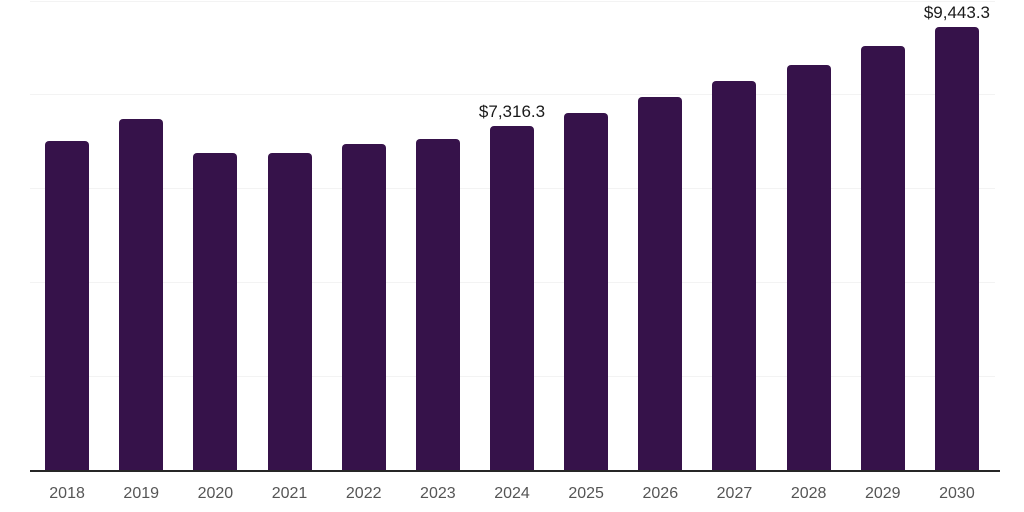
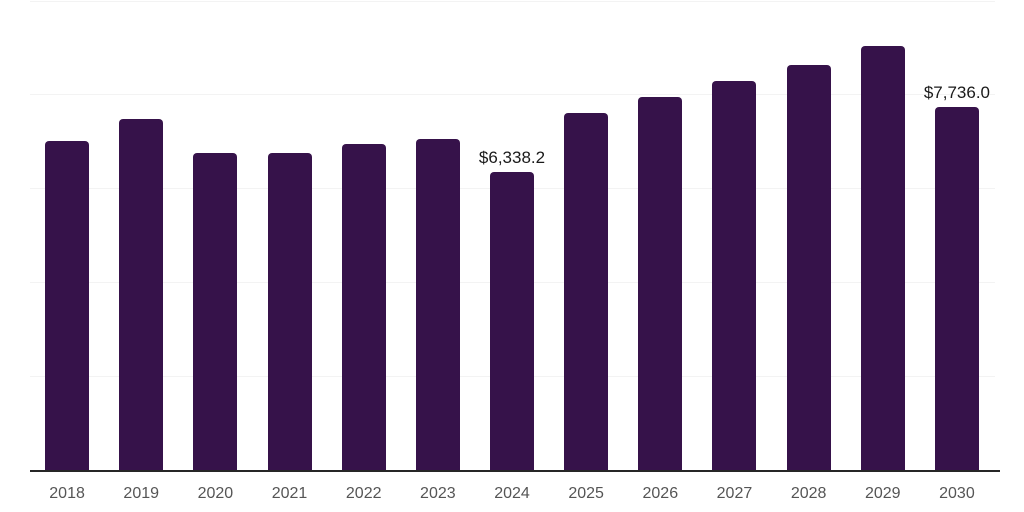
2024: $7,316.3 -> $6,338.2
2030: $9,443.3 -> $7,736.0
